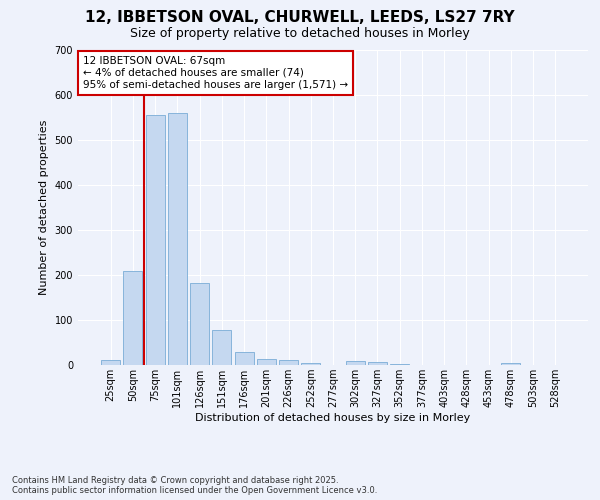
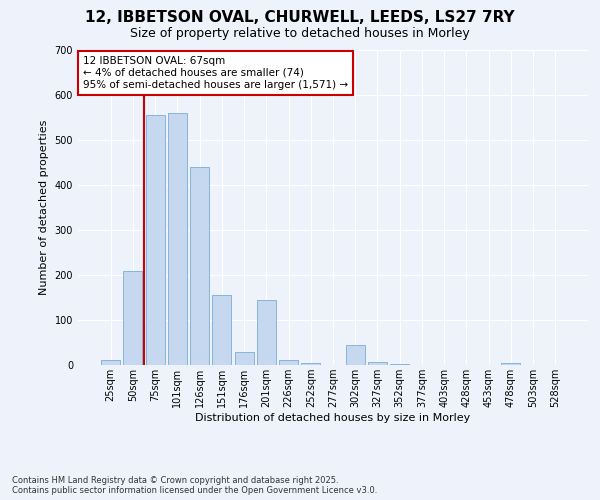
126sqm: 182 -> 440
151sqm: 78 -> 155
201sqm: 13 -> 145
302sqm: 10 -> 45
